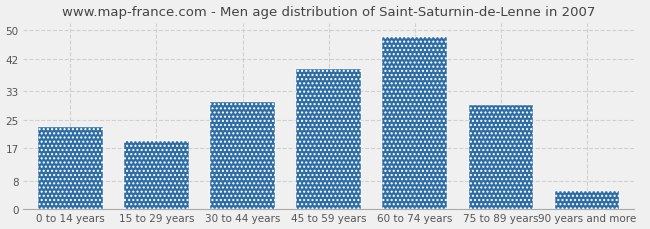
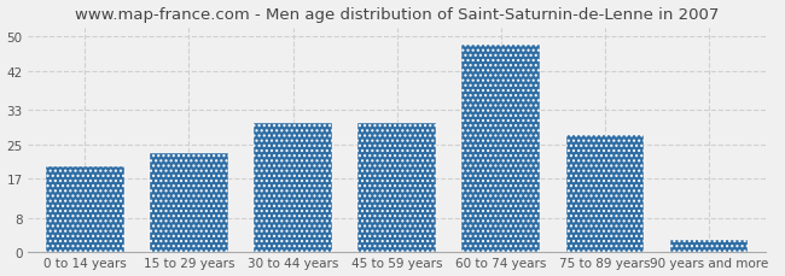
0 to 14 years: 23 -> 20
15 to 29 years: 19 -> 23
45 to 59 years: 39 -> 30
75 to 89 years: 29 -> 27
90 years and more: 5 -> 3
